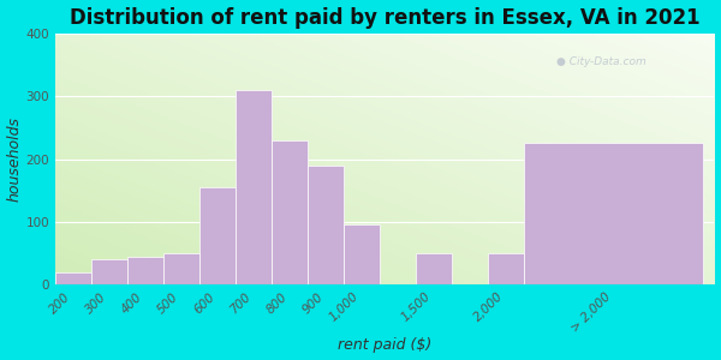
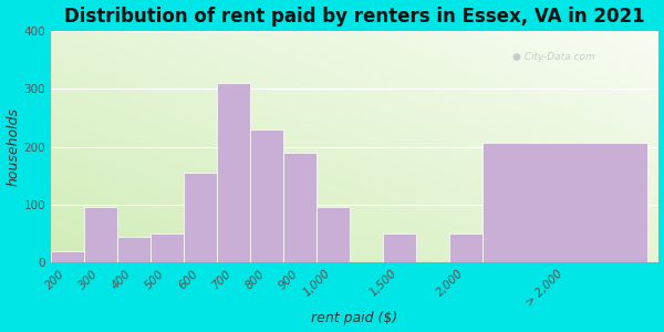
300: 40 -> 96
> 2,000: 225 -> 206
